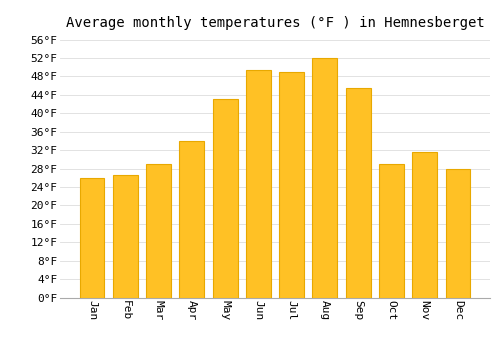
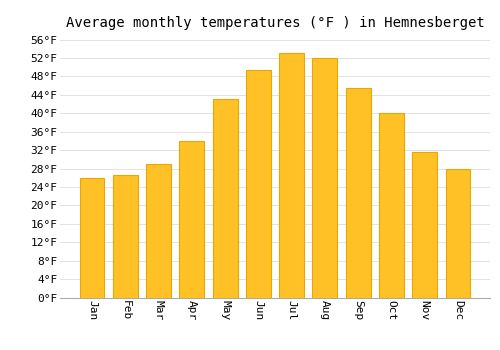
Jul: 49.0°F -> 53.0°F
Oct: 29.0°F -> 40.0°F
